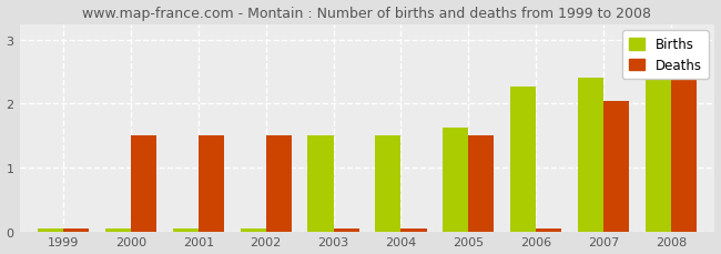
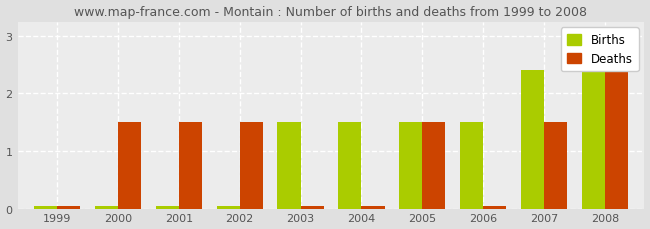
Births/2005: 1.62 -> 1.50
Births/2006: 2.26 -> 1.50
Deaths/2007: 2.04 -> 1.50
